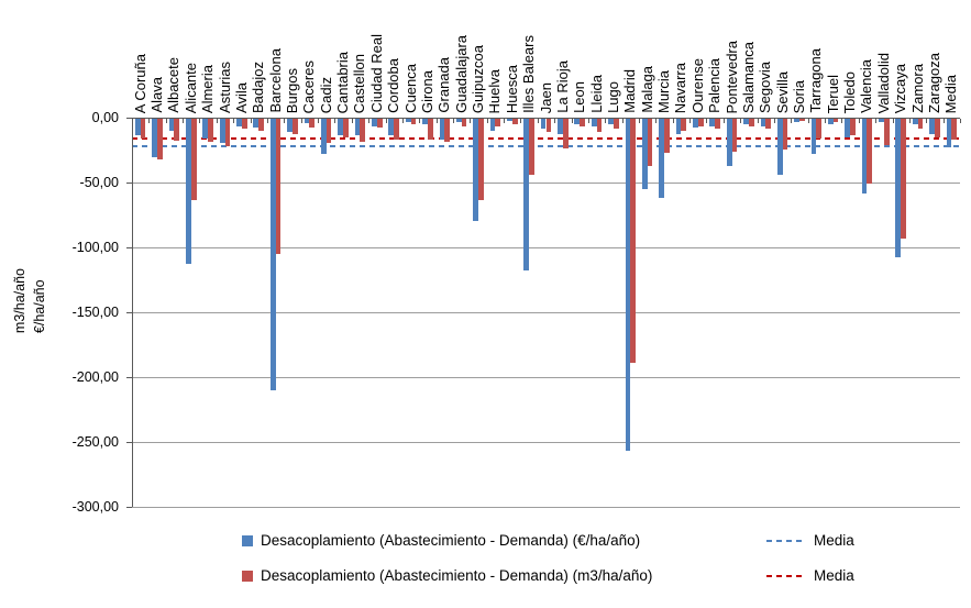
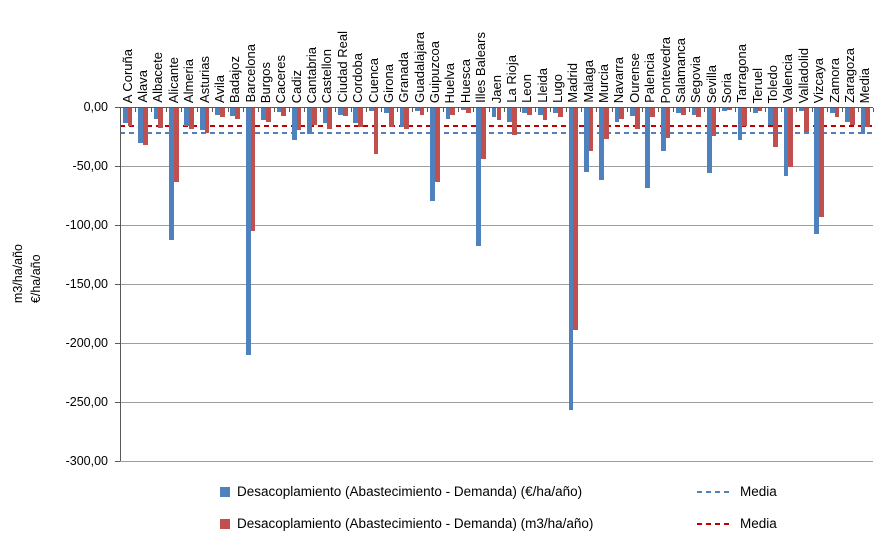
Desacoplamiento (Abastecimiento - Demanda) (€/ha/año)/Cantabria: -12 -> -22
Desacoplamiento (Abastecimiento - Demanda) (m3/ha/año)/Cuenca: -4 -> -39
Desacoplamiento (Abastecimiento - Demanda) (m3/ha/año)/Ourense: -6 -> -18
Desacoplamiento (Abastecimiento - Demanda) (€/ha/año)/Palencia: -6 -> -68
Desacoplamiento (Abastecimiento - Demanda) (€/ha/año)/Sevilla: -43 -> -55
Desacoplamiento (Abastecimiento - Demanda) (m3/ha/año)/Toledo: -13 -> -33
